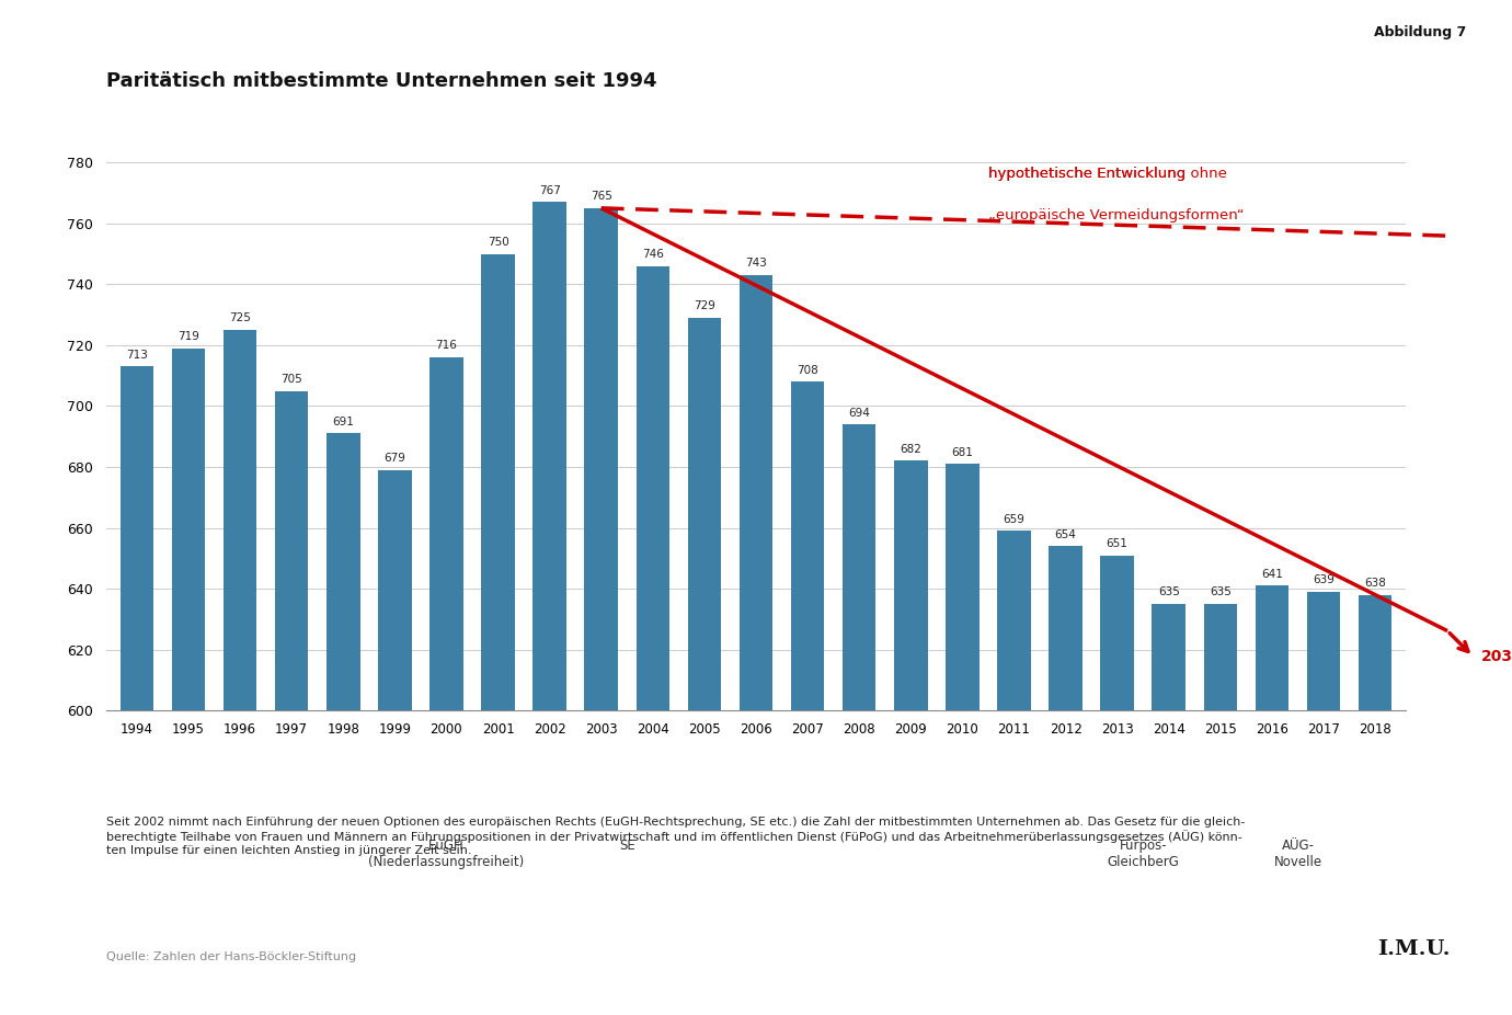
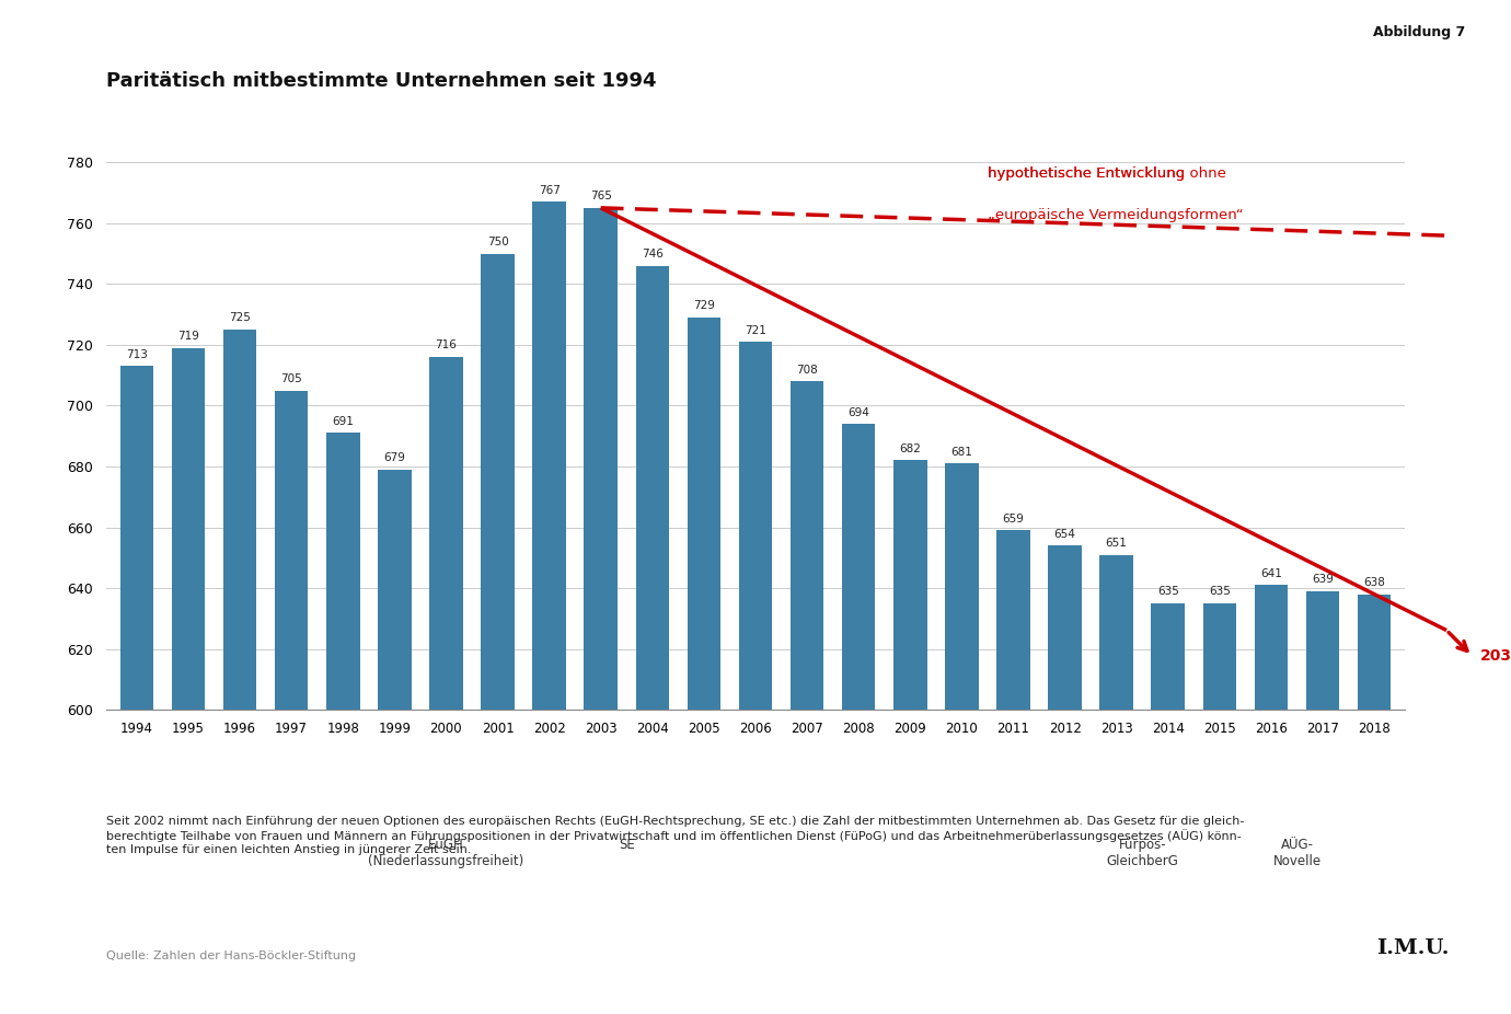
2006: 743 -> 721
